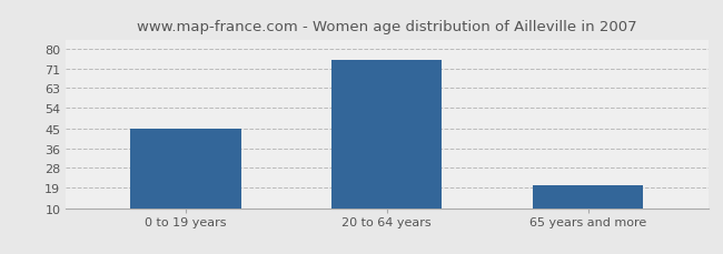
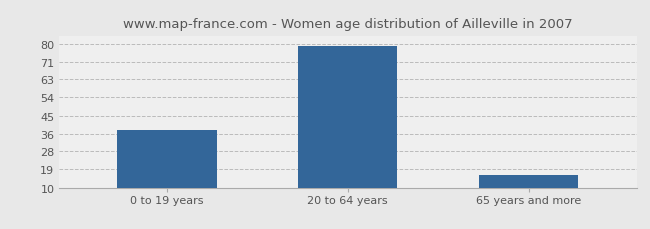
0 to 19 years: 45 -> 38
20 to 64 years: 75 -> 79
65 years and more: 20 -> 16
